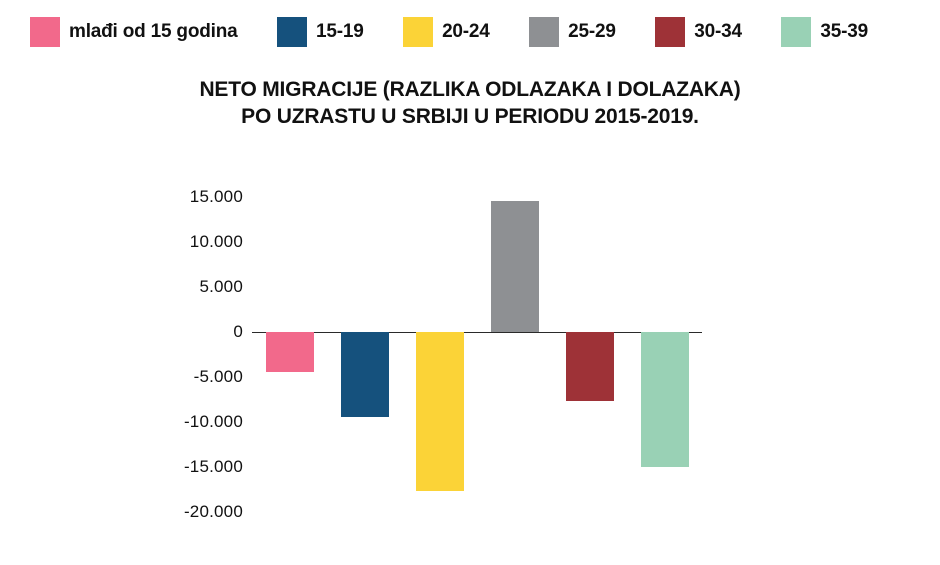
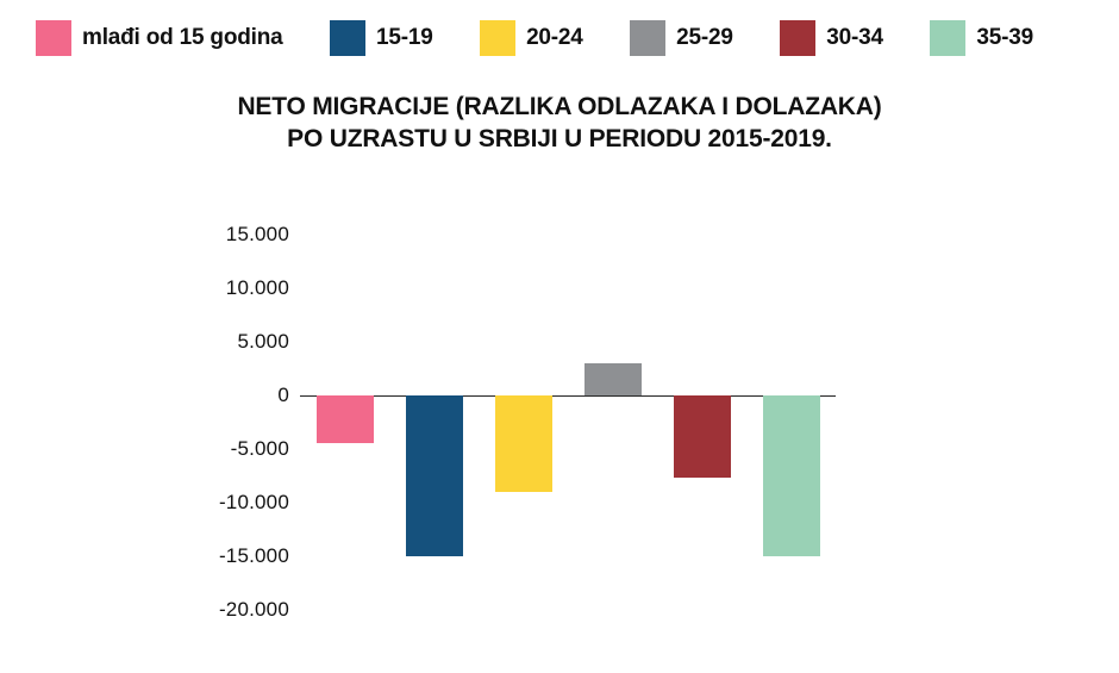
15-19: -10000 -> -15000
20-24: -18000 -> -9000
25-29: 14000 -> 3000
